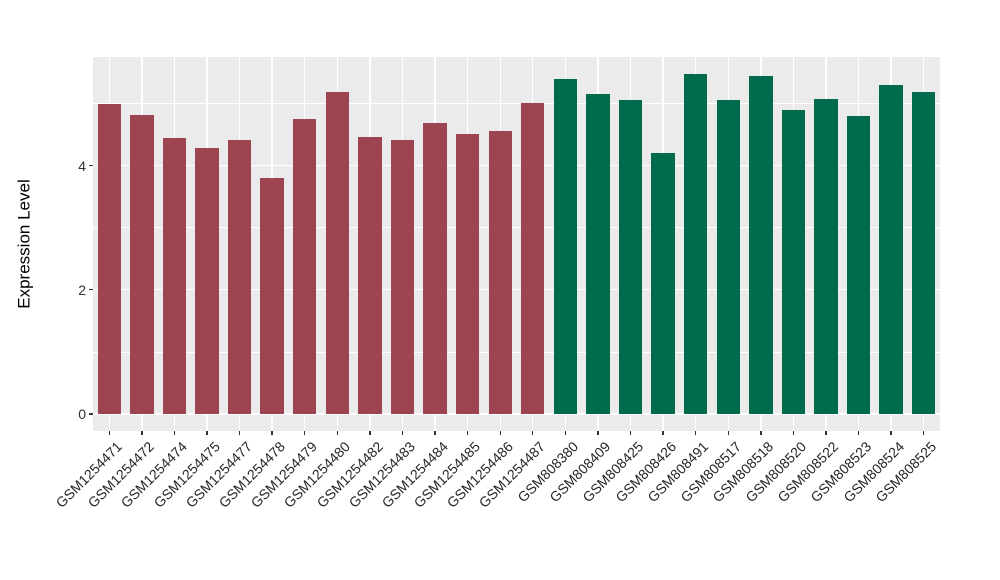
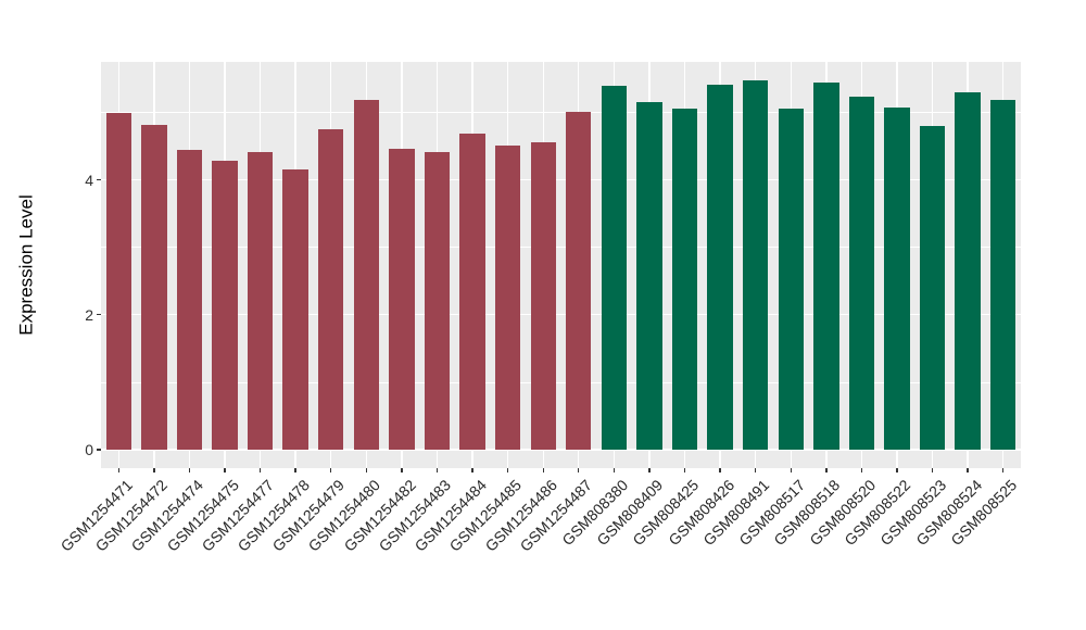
GSM1254478: 3.8 -> 4.2
GSM808426: 4.2 -> 5.4
GSM808520: 4.9 -> 5.2
